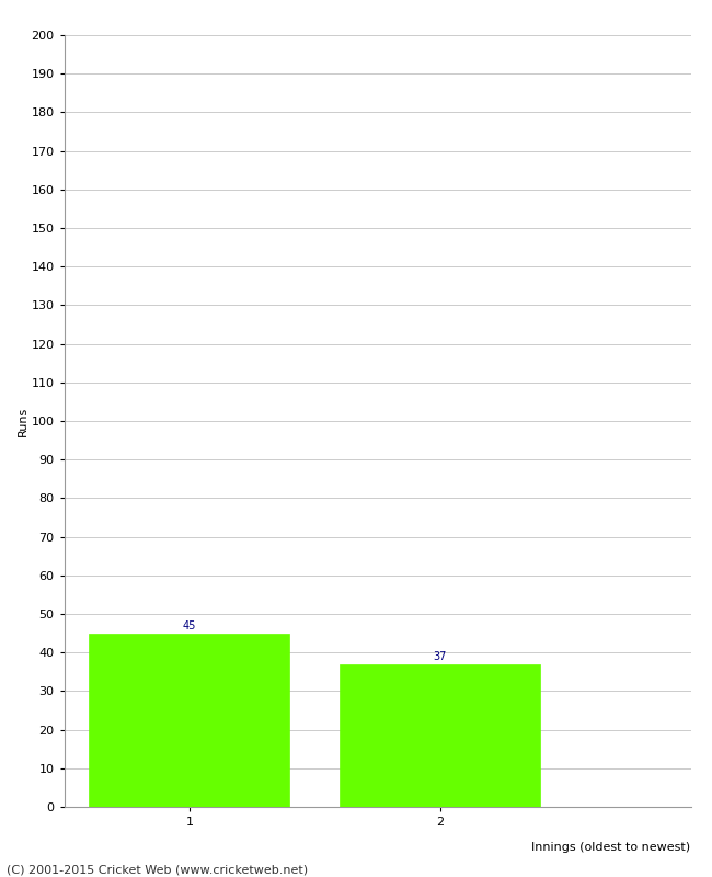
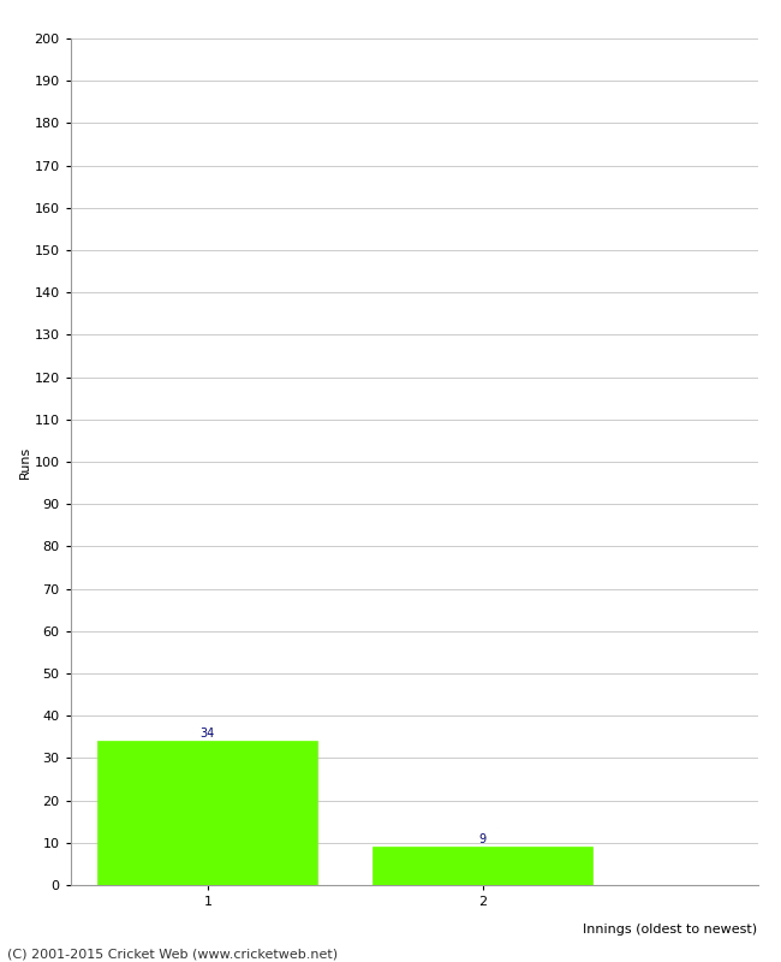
1: 45 -> 34
2: 37 -> 9
